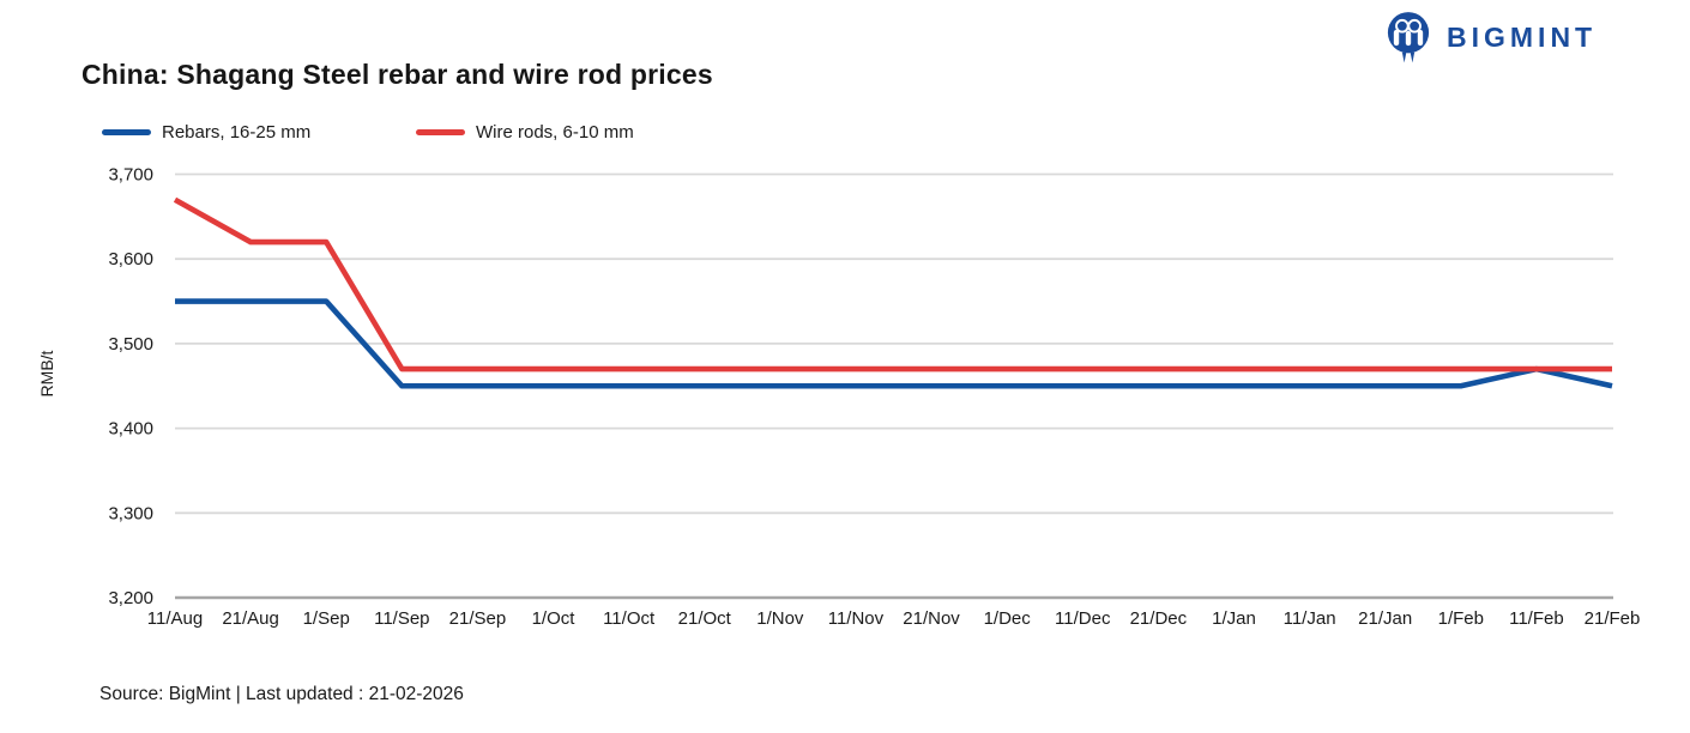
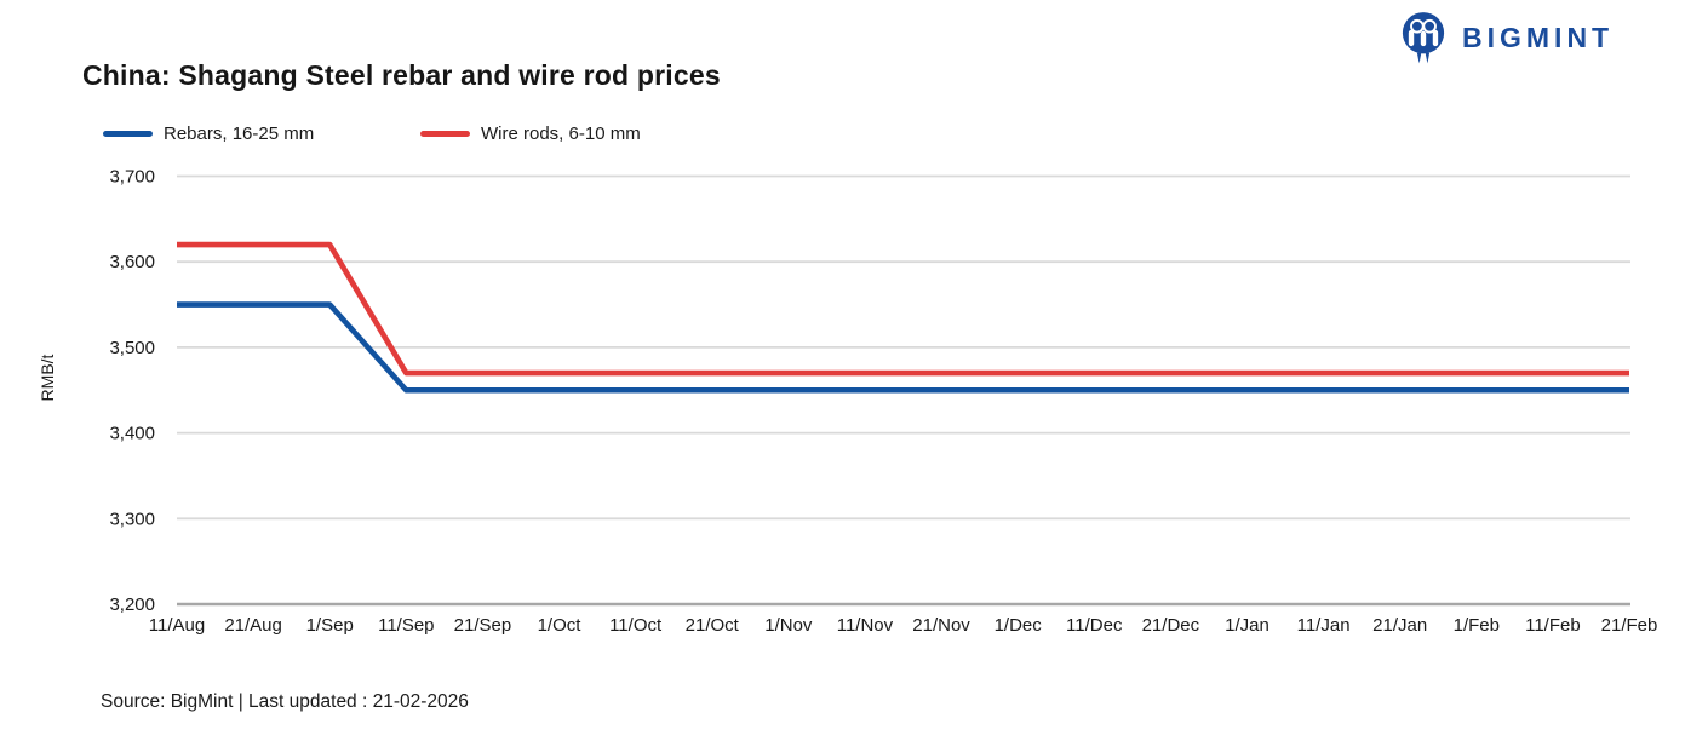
Wire rods, 6-10 mm/11/Aug: 3670 -> 3620
Rebars, 16-25 mm/11/Feb: 3470 -> 3450
